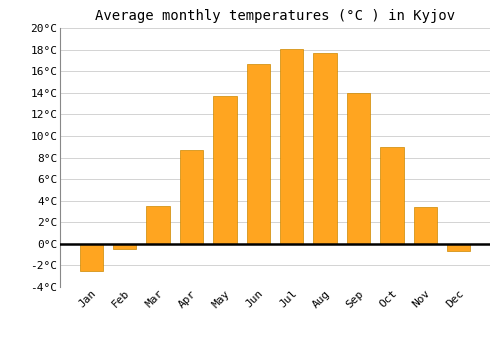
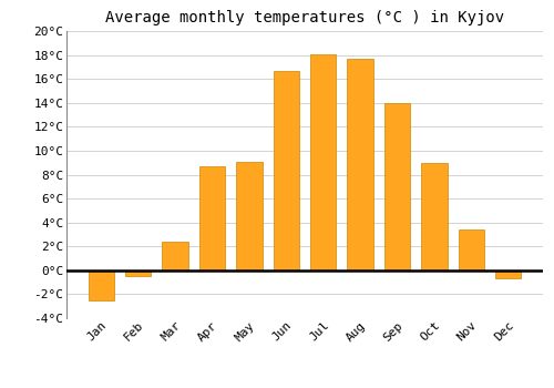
Mar: 3.5°C -> 2.4°C
May: 13.7°C -> 9.1°C
